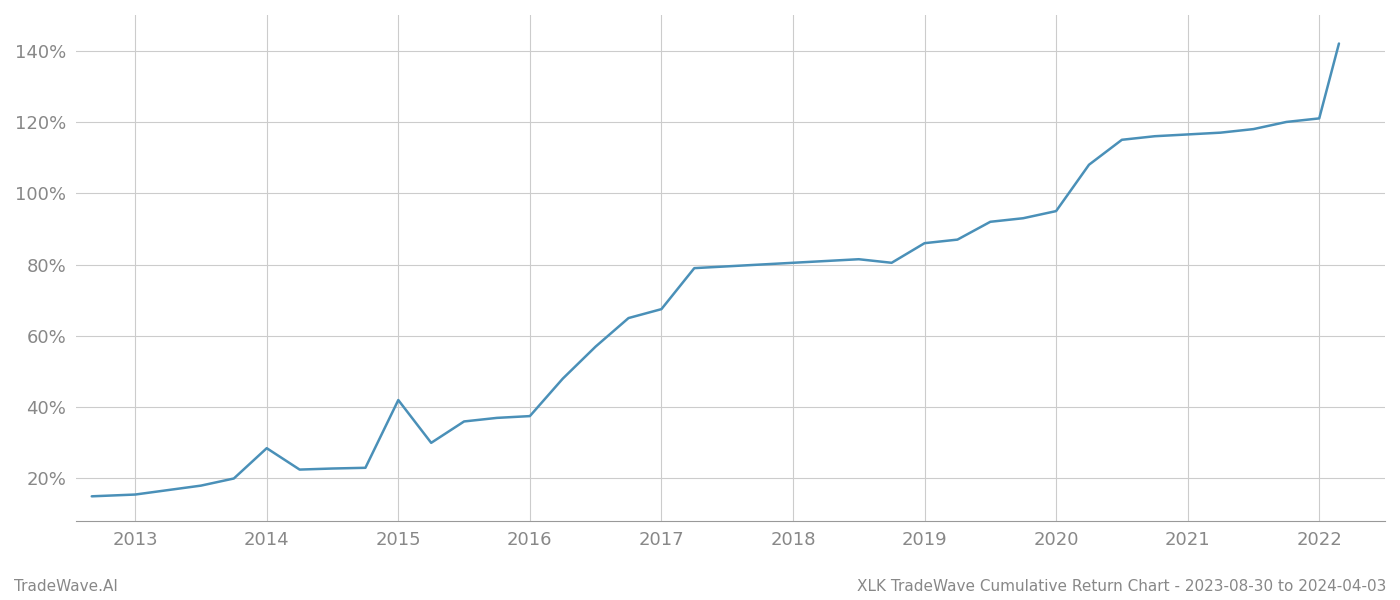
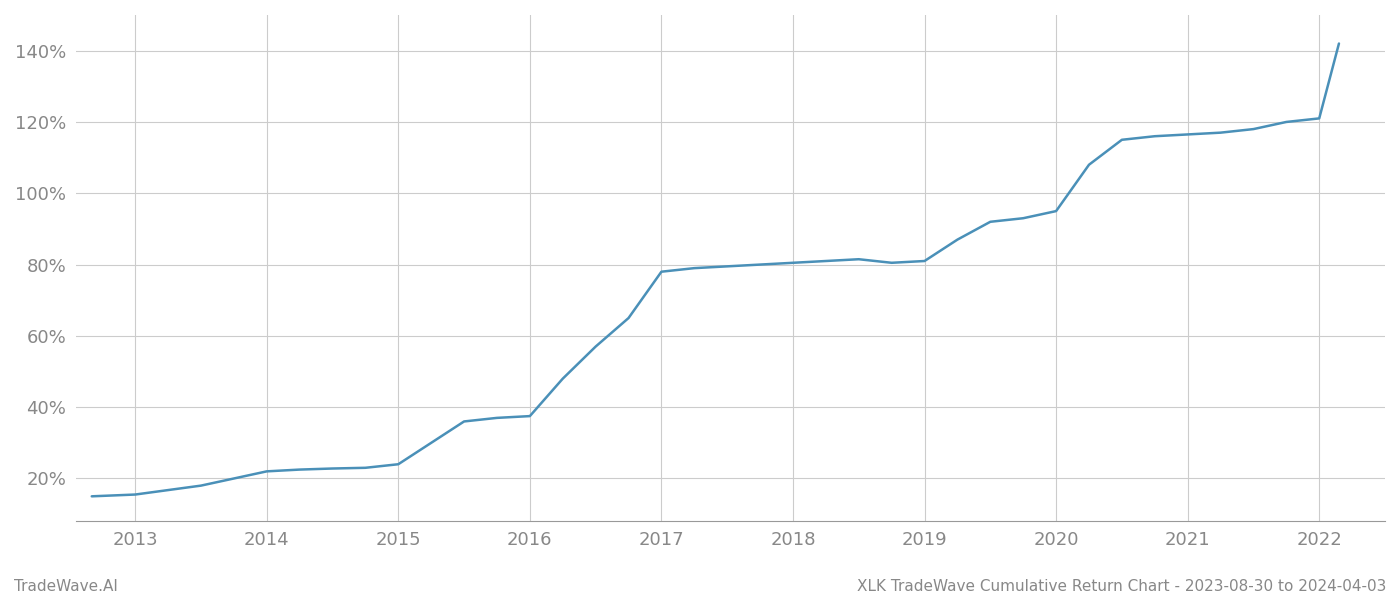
2014: 28.5% -> 22.0%
2015: 42.0% -> 24.0%
2017: 67.5% -> 78.0%
2019: 86.0% -> 81.0%
